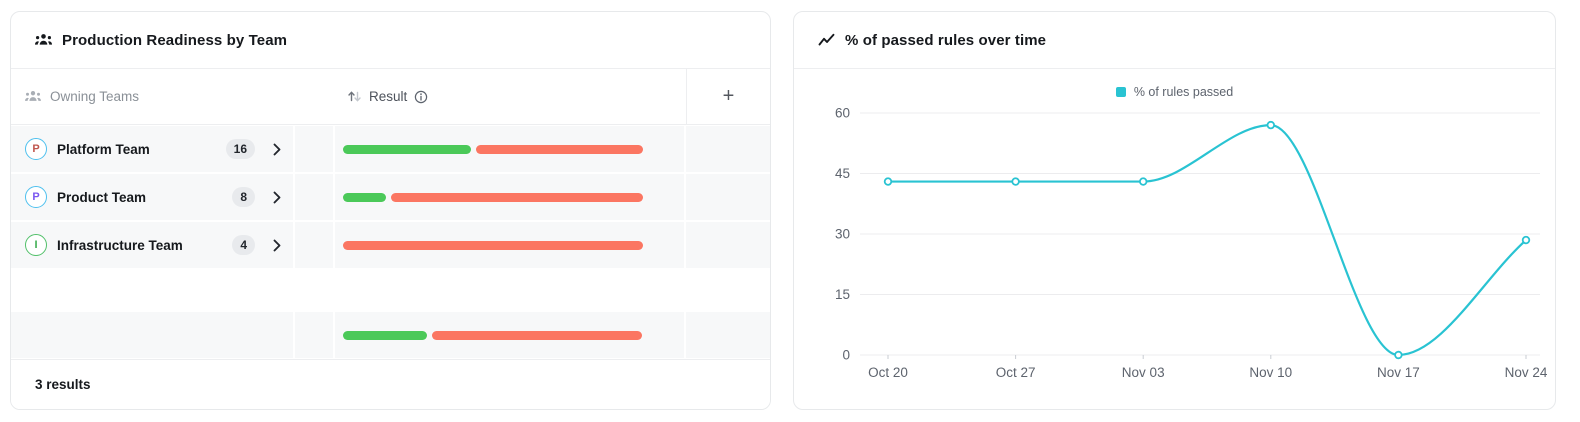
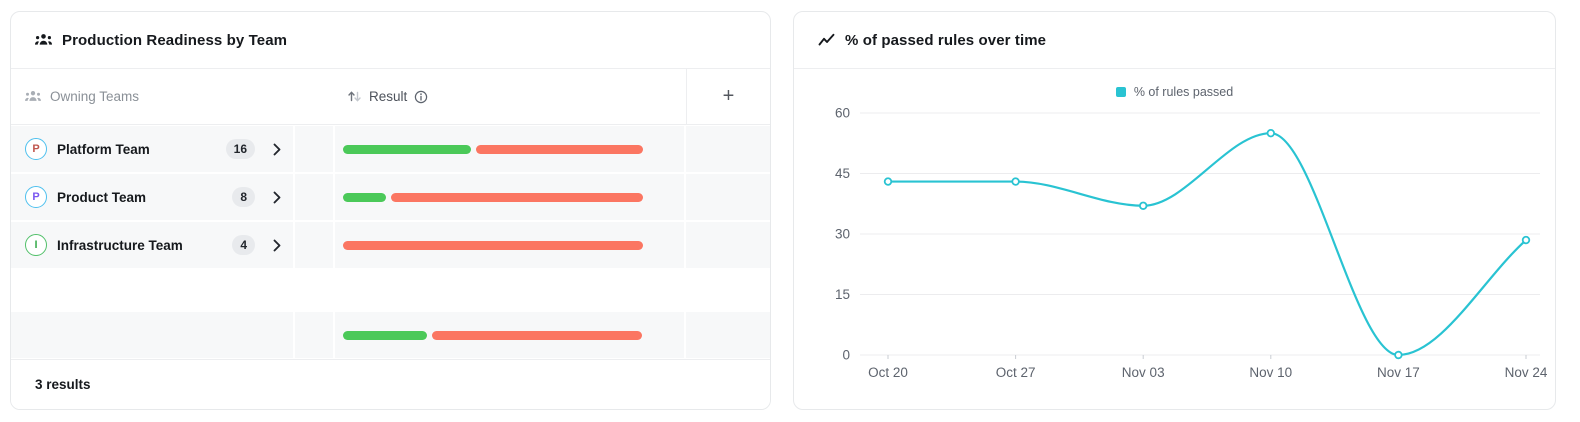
Nov 03: 43 -> 37
Nov 10: 57 -> 55
